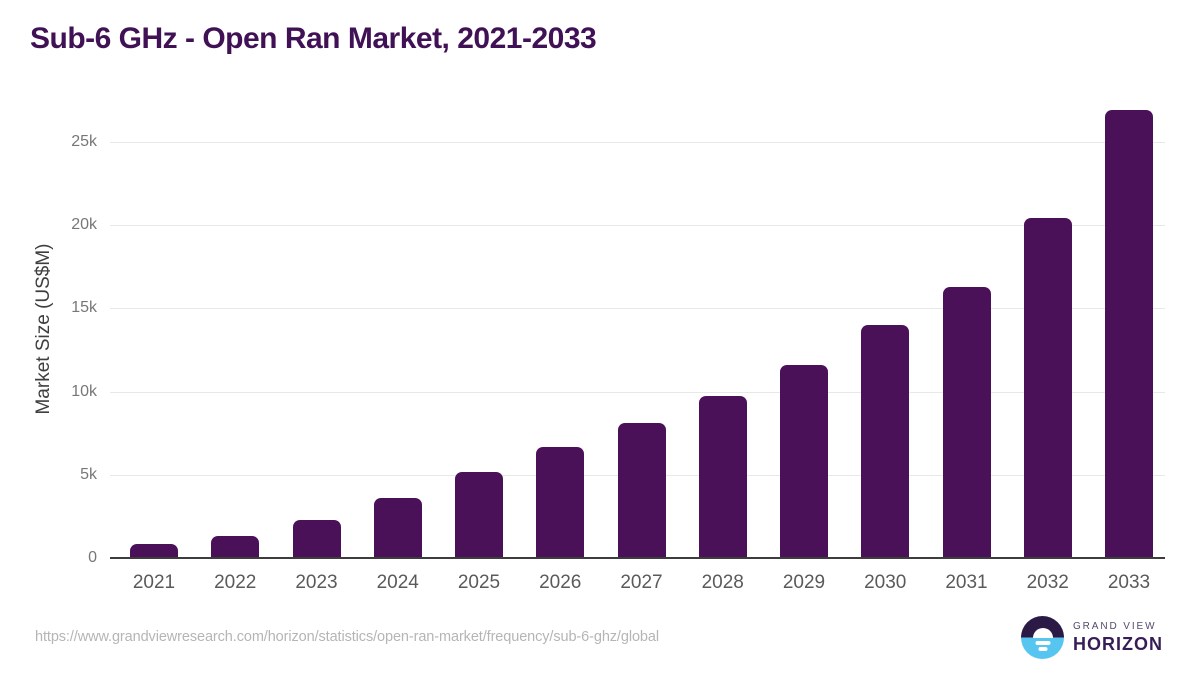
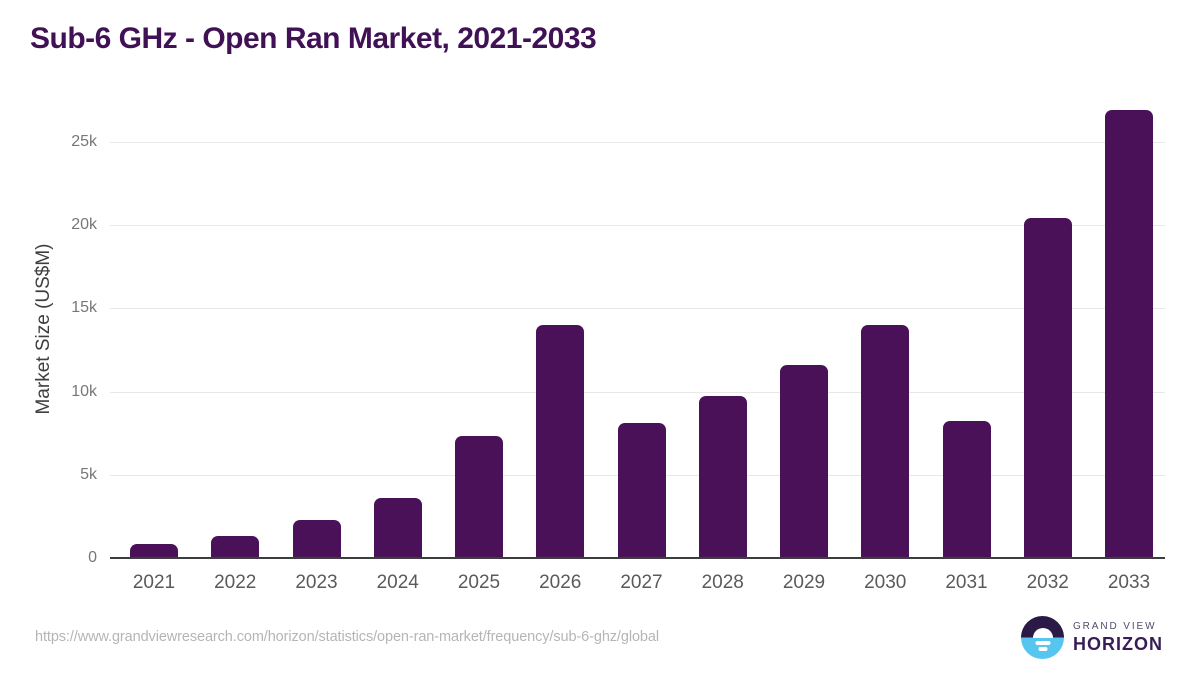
2025: 5.2k -> 7.3k
2026: 6.7k -> 14.0k
2031: 16.3k -> 8.2k
